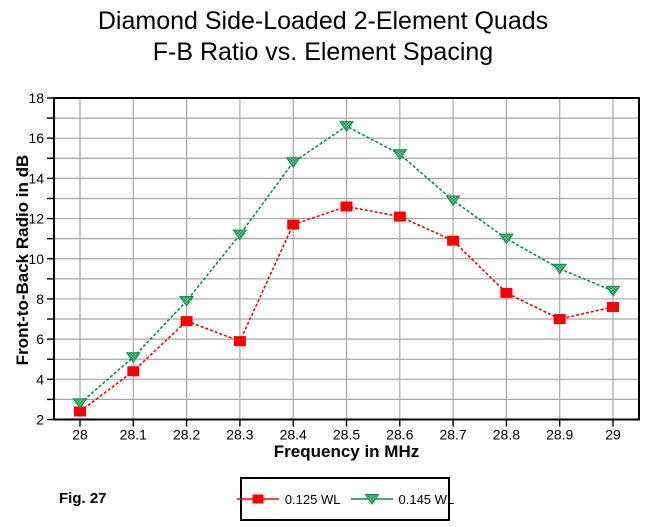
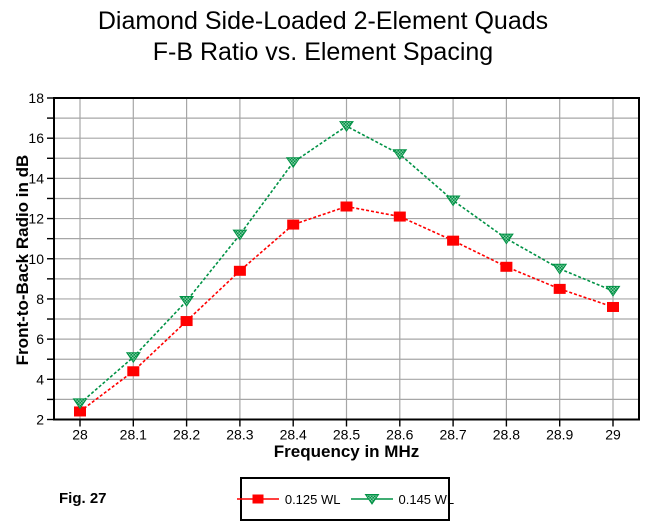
0.125 WL/28.3: 5.9 -> 9.4
0.125 WL/28.8: 8.3 -> 9.6
0.125 WL/28.9: 7.0 -> 8.5
